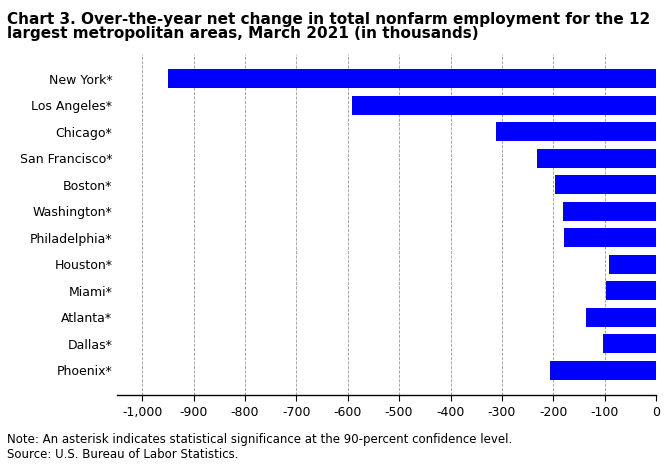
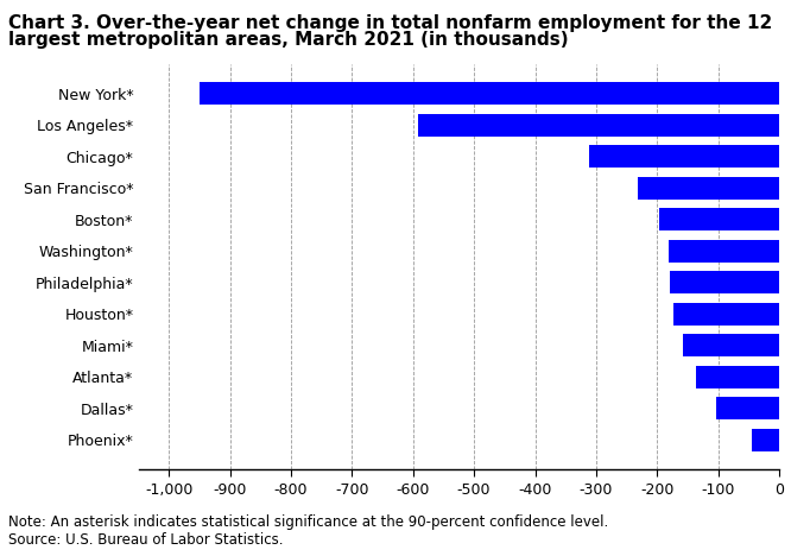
Houston*: -92 -> -174
Miami*: -98 -> -158
Phoenix*: -206 -> -44
